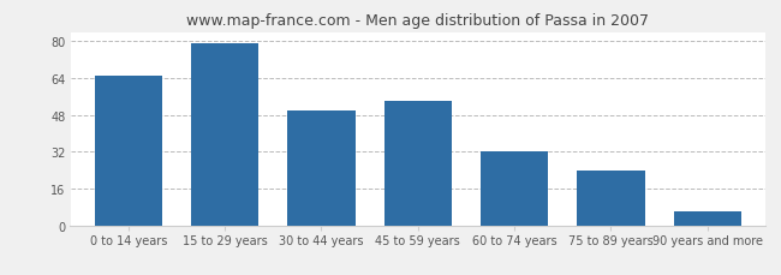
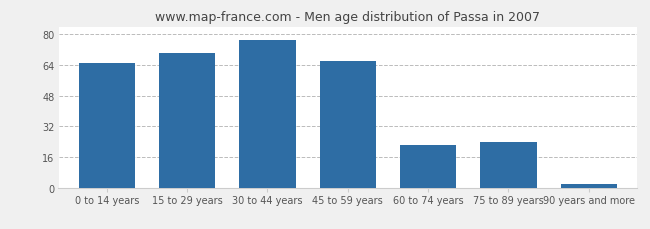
15 to 29 years: 79 -> 70
30 to 44 years: 50 -> 77
45 to 59 years: 54 -> 66
60 to 74 years: 32 -> 22
90 years and more: 6 -> 2
